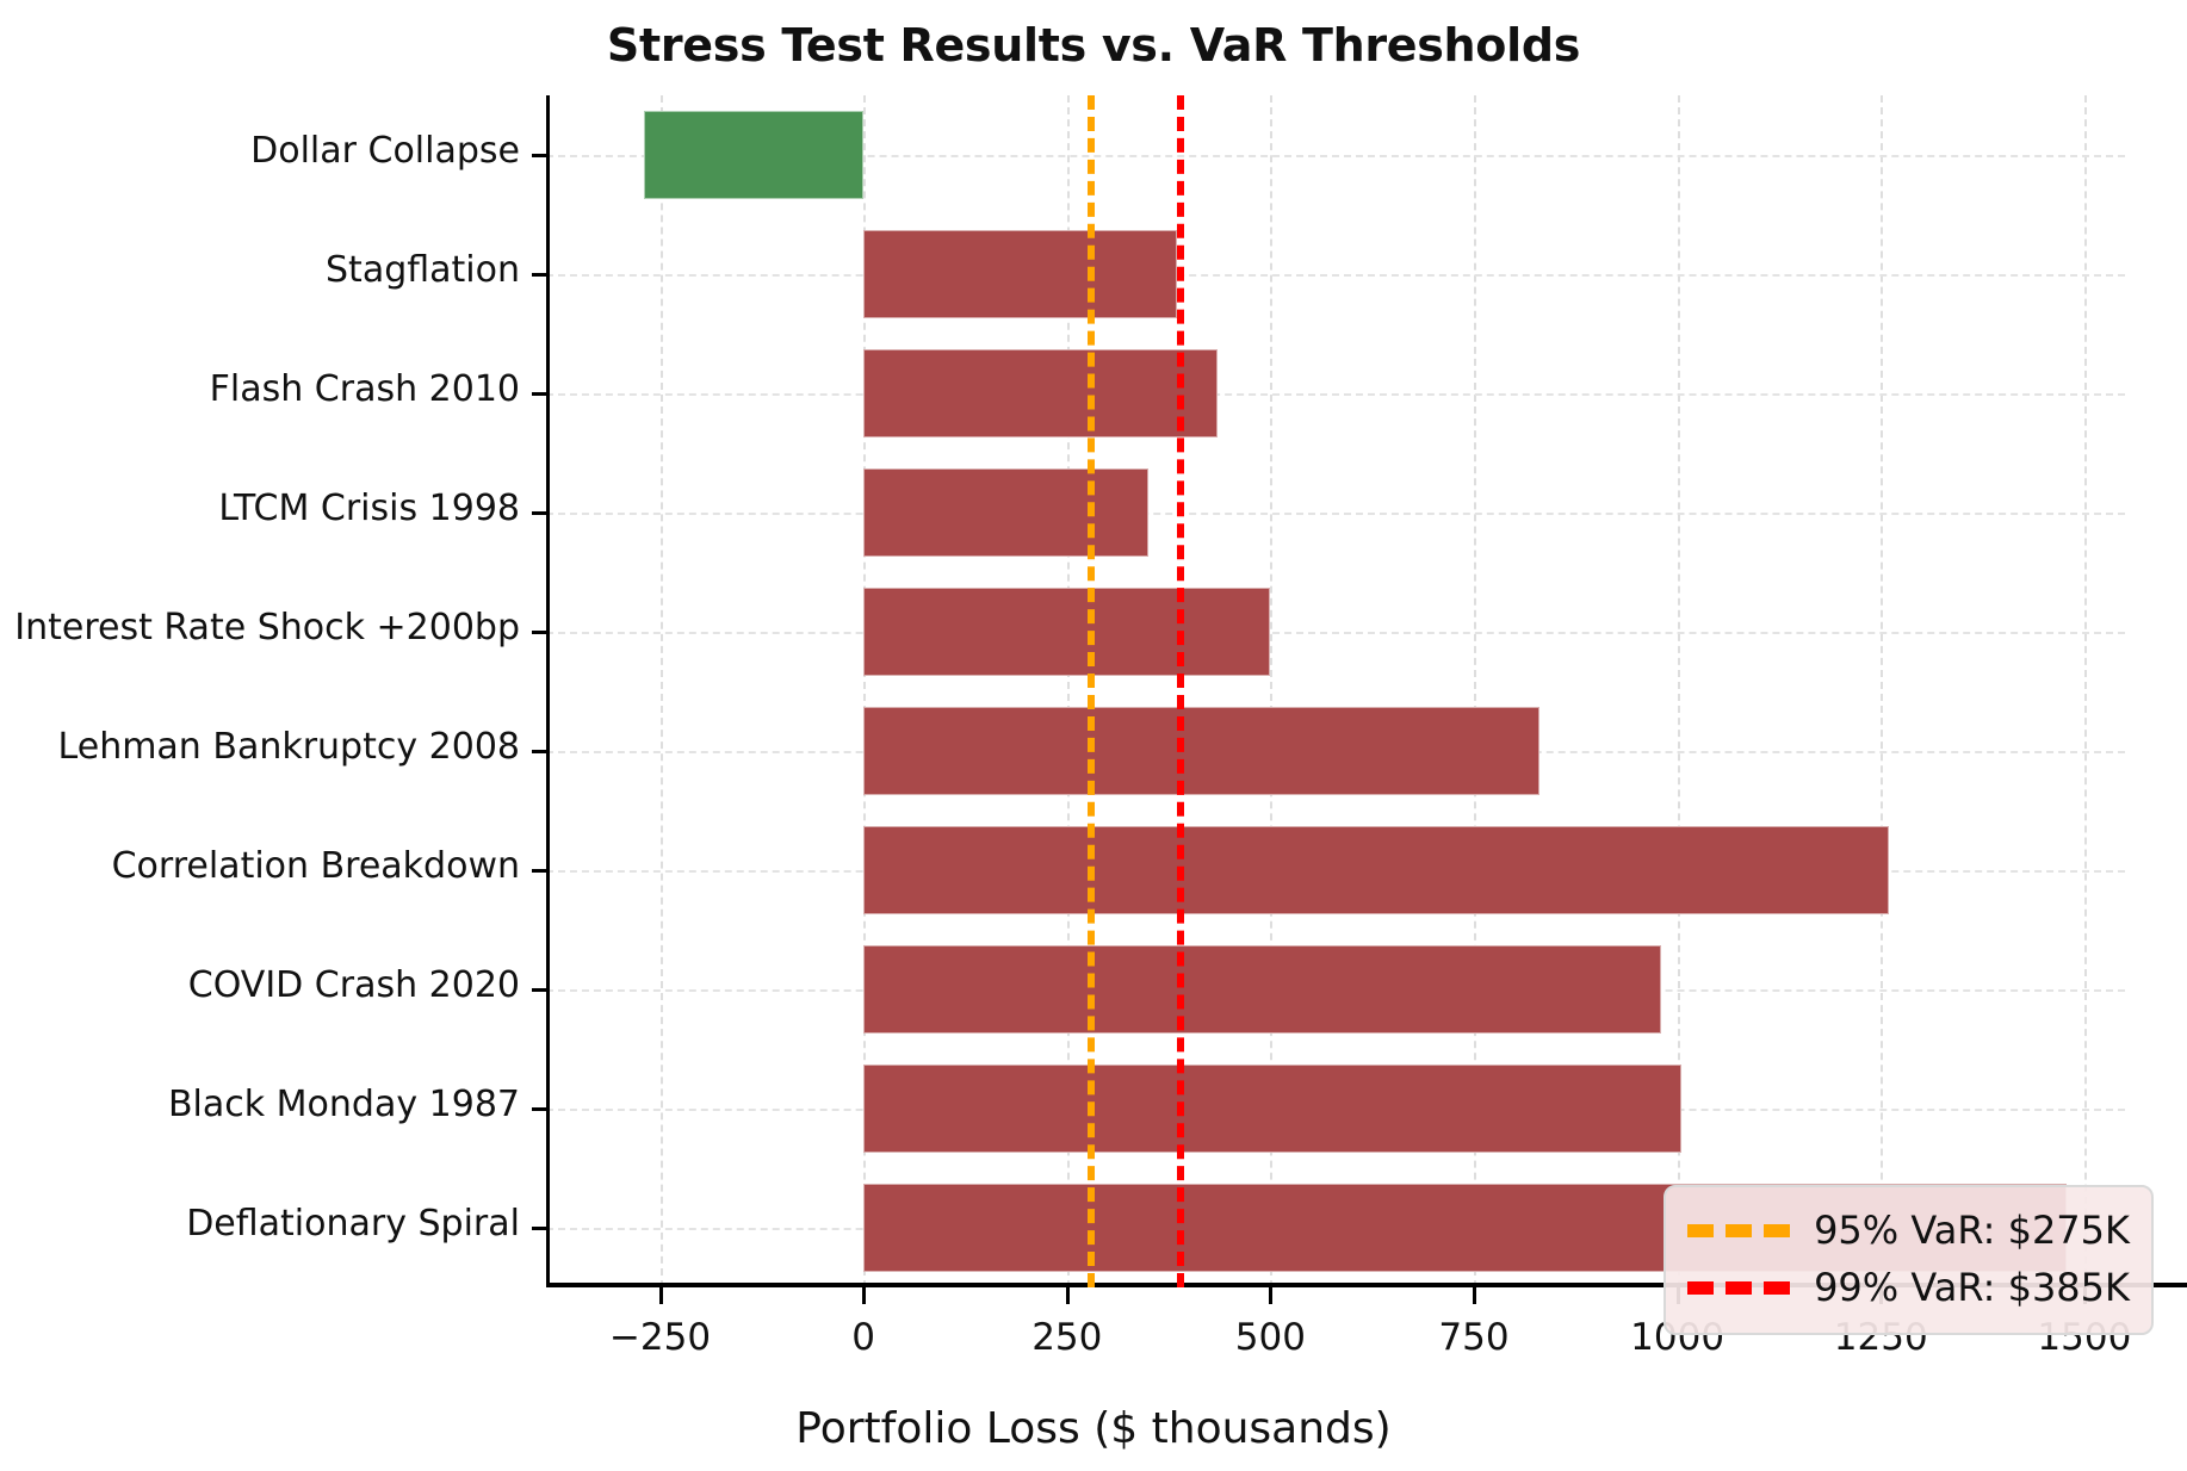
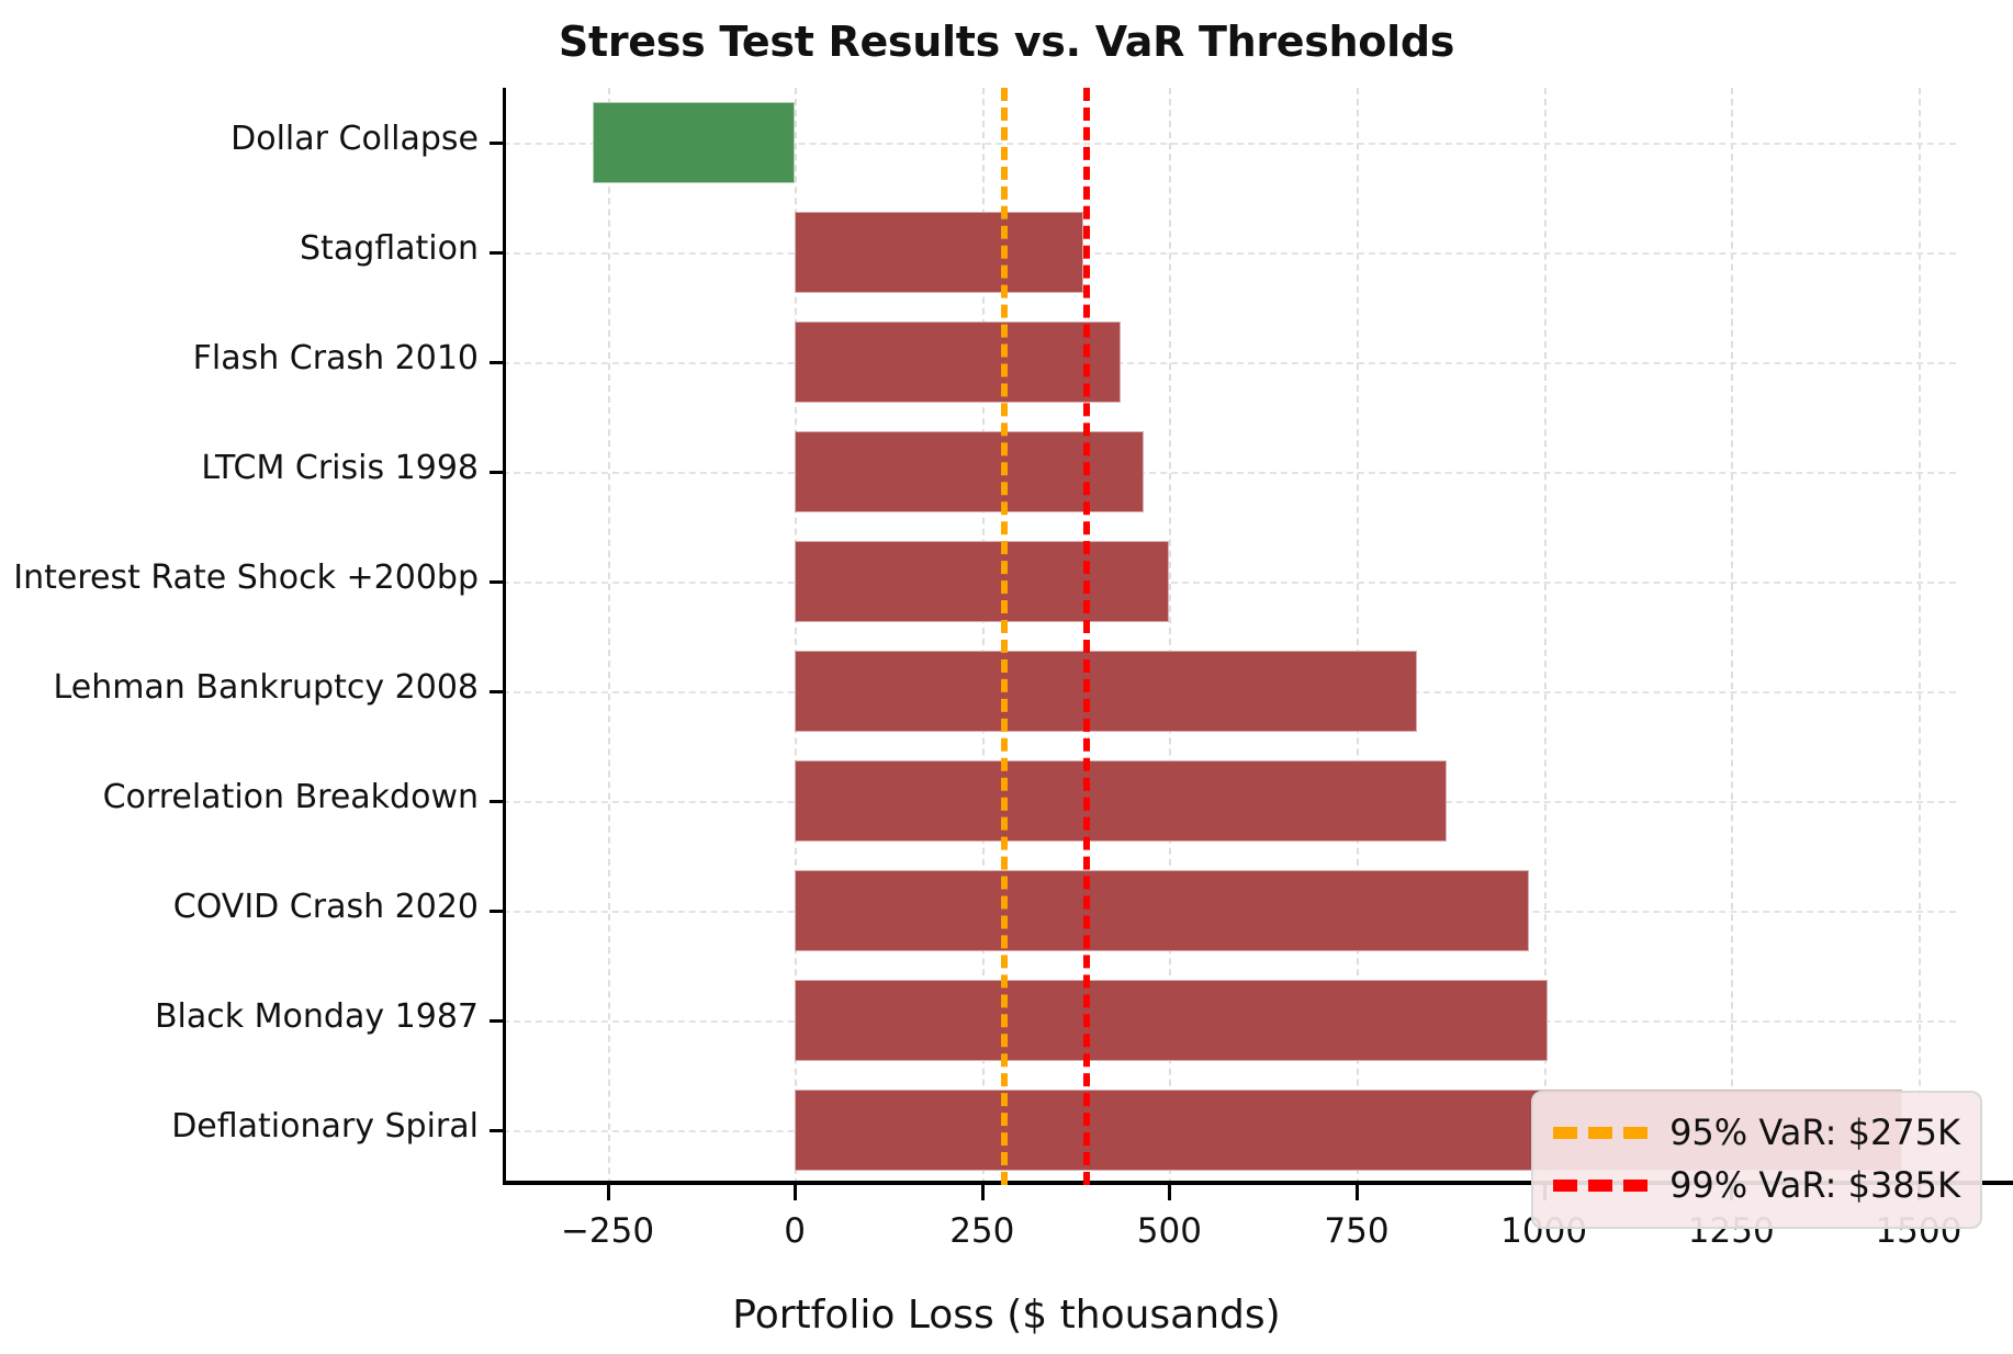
LTCM Crisis 1998: 350 -> 460
Correlation Breakdown: 1260 -> 870
